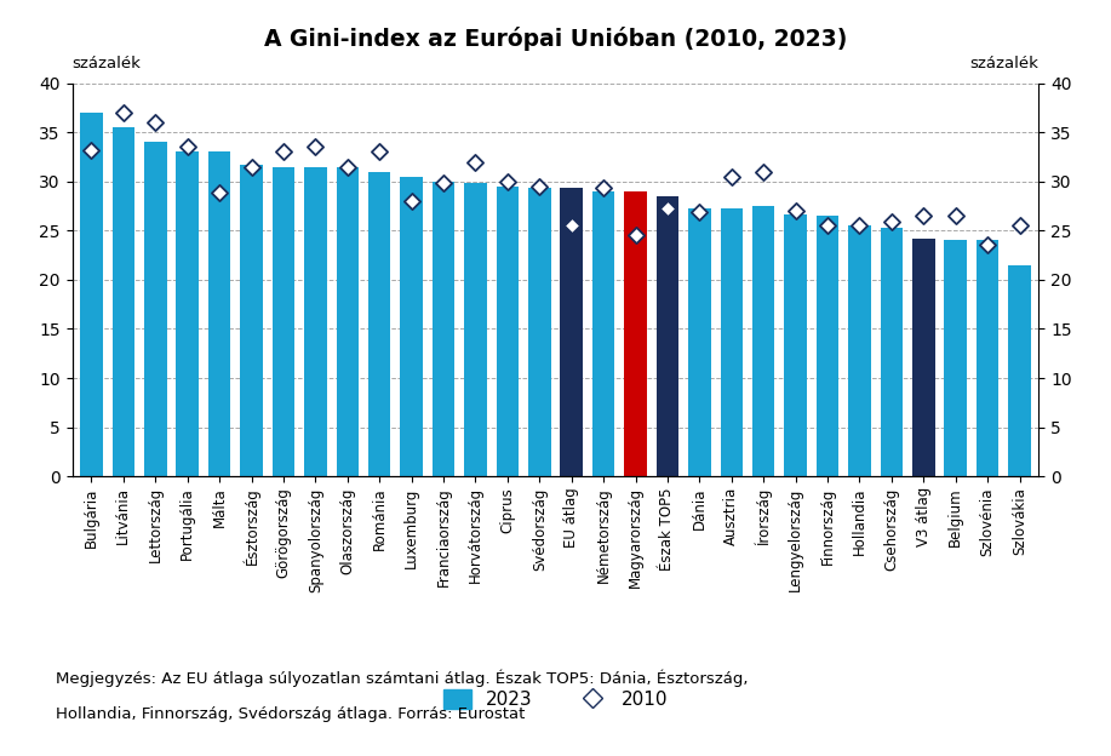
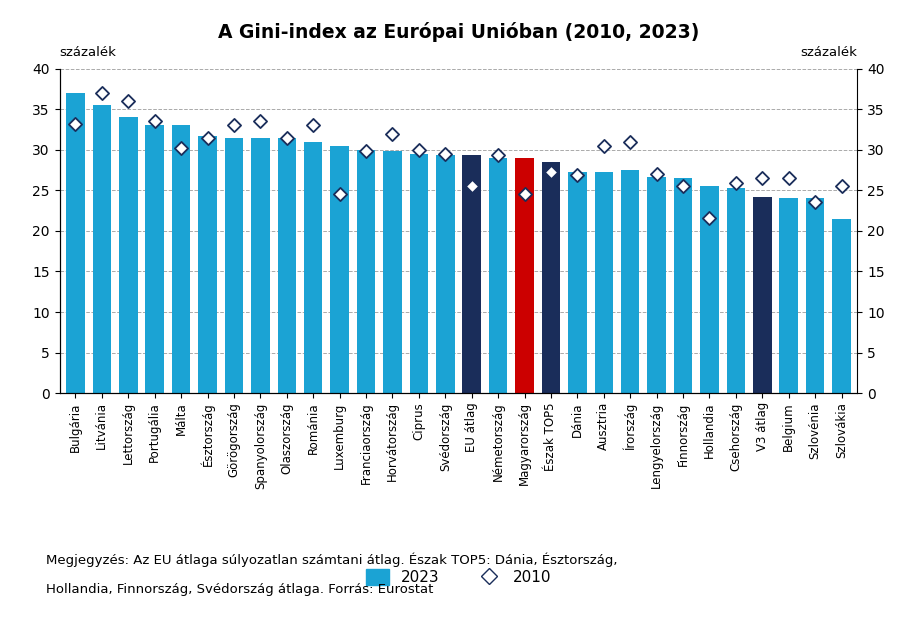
2010/Málta: 28.8 -> 30.2
2010/Luxemburg: 28.0 -> 24.6
2010/Hollandia: 25.5 -> 21.6
